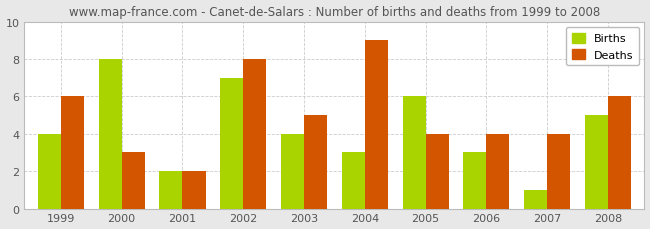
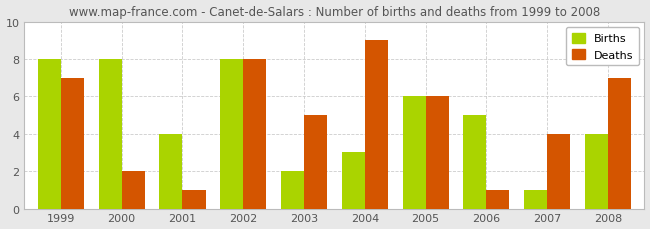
Births/1999: 4 -> 8
Deaths/1999: 6 -> 7
Deaths/2000: 3 -> 2
Births/2001: 2 -> 4
Deaths/2001: 2 -> 1
Births/2002: 7 -> 8
Births/2003: 4 -> 2
Deaths/2005: 4 -> 6
Births/2006: 3 -> 5
Deaths/2006: 4 -> 1
Births/2008: 5 -> 4
Deaths/2008: 6 -> 7
